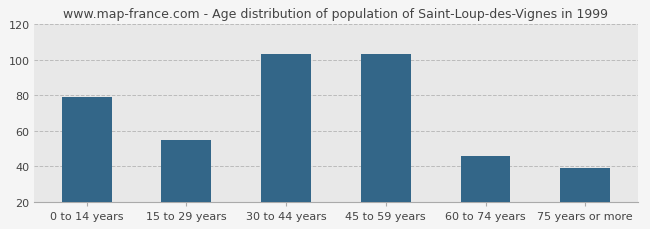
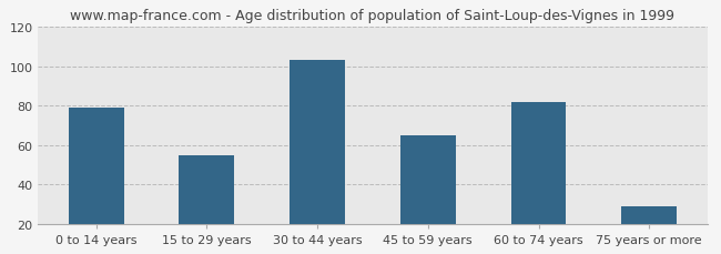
45 to 59 years: 103 -> 65
60 to 74 years: 46 -> 82
75 years or more: 39 -> 29
